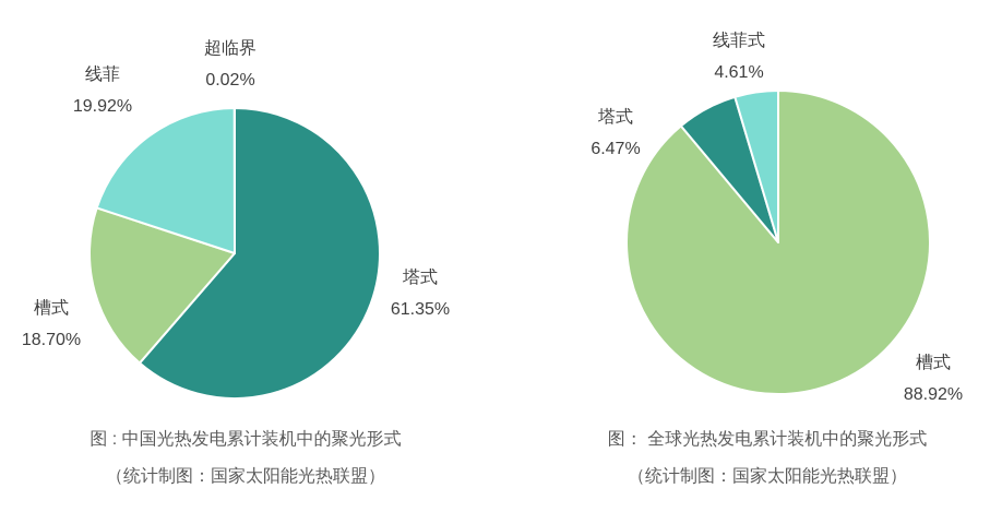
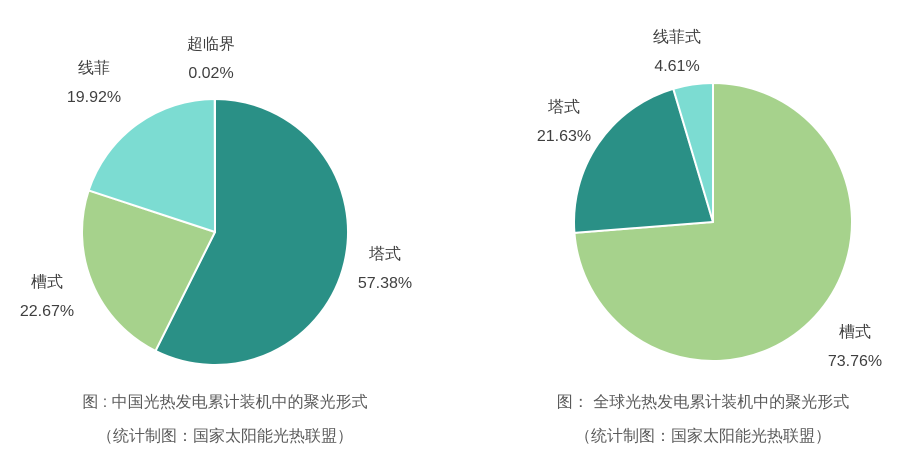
图 : 中国光热发电累计装机中的聚光形式/塔式: 61.35% -> 57.38%
图 : 中国光热发电累计装机中的聚光形式/槽式: 18.70% -> 22.67%
图： 全球光热发电累计装机中的聚光形式/槽式: 88.92% -> 73.76%
图： 全球光热发电累计装机中的聚光形式/塔式: 6.47% -> 21.63%
